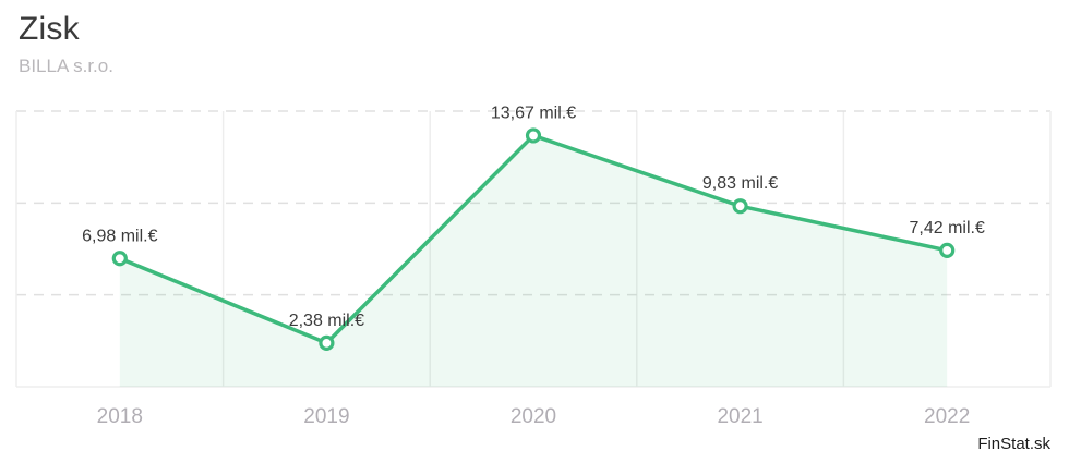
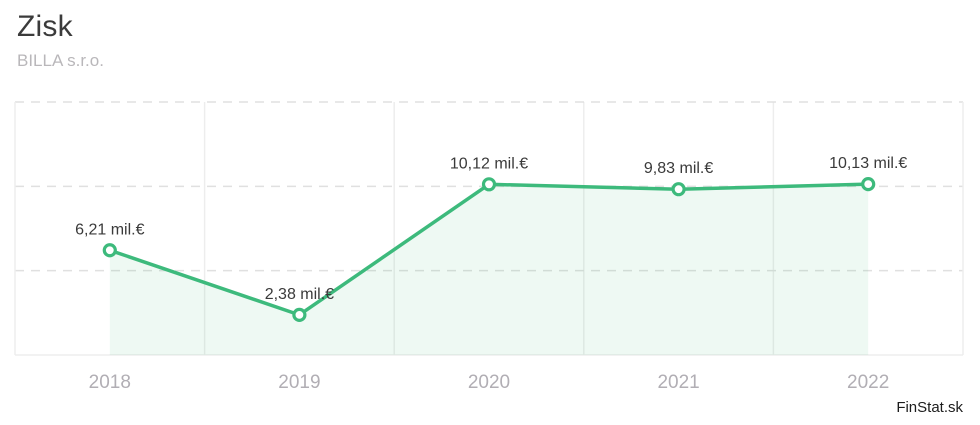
2018: 6,98 -> 6,21
2020: 13,67 -> 10,12
2022: 7,42 -> 10,13
